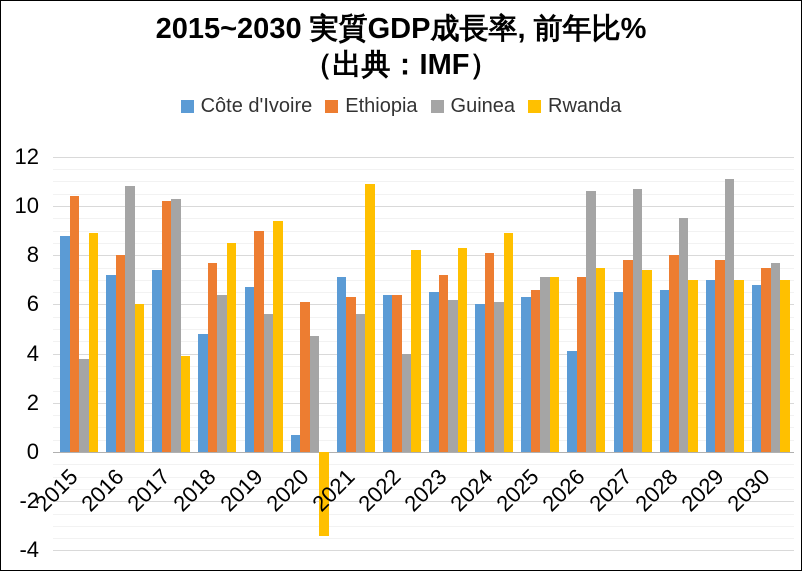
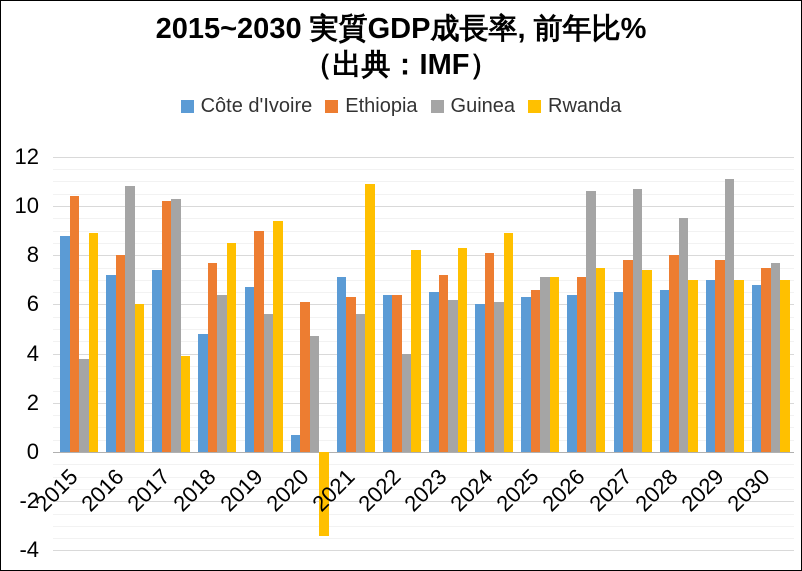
Côte d'Ivoire/2026: 4.1 -> 6.4
